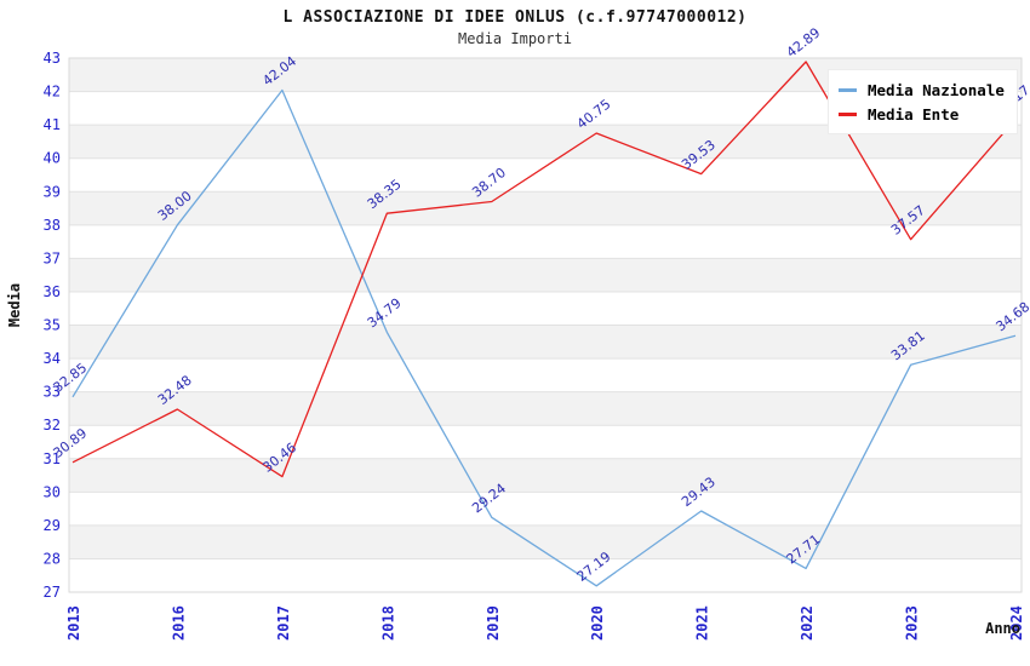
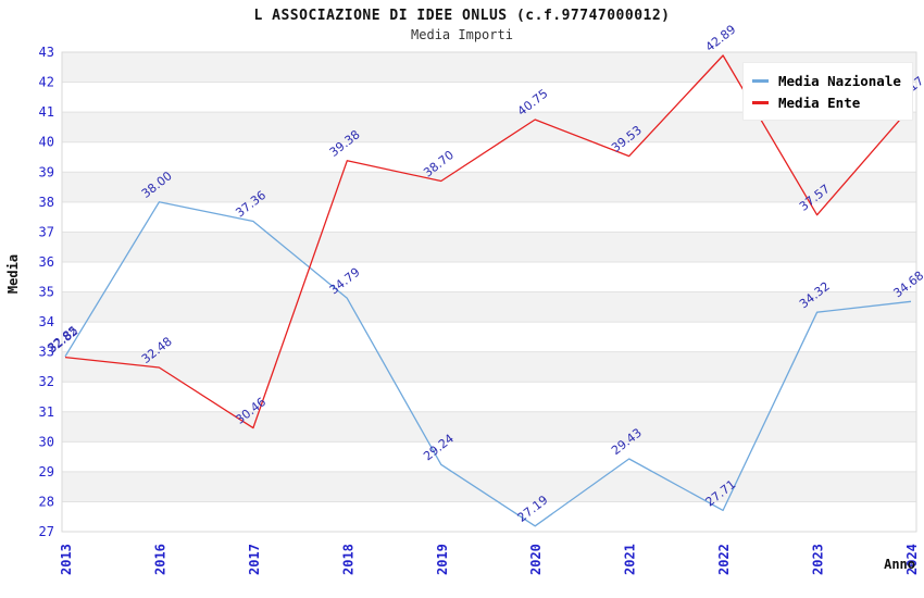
Media Ente/2013: 30.89 -> 32.82
Media Nazionale/2017: 42.04 -> 37.36
Media Ente/2018: 38.35 -> 39.38
Media Nazionale/2023: 33.81 -> 34.32
